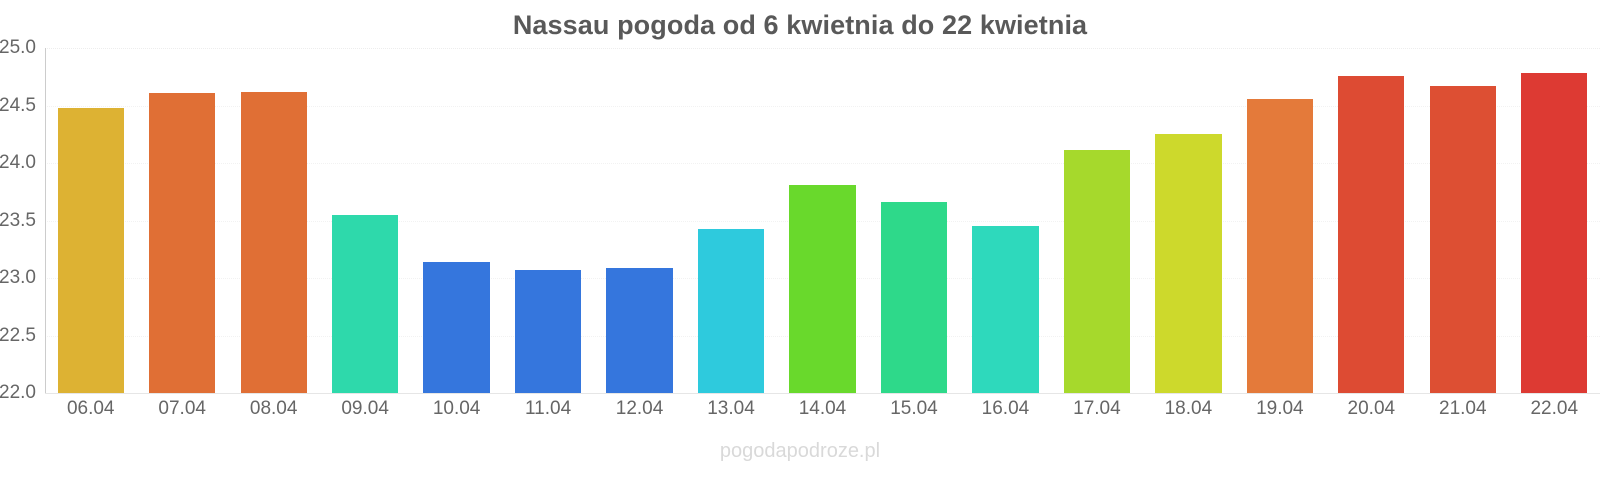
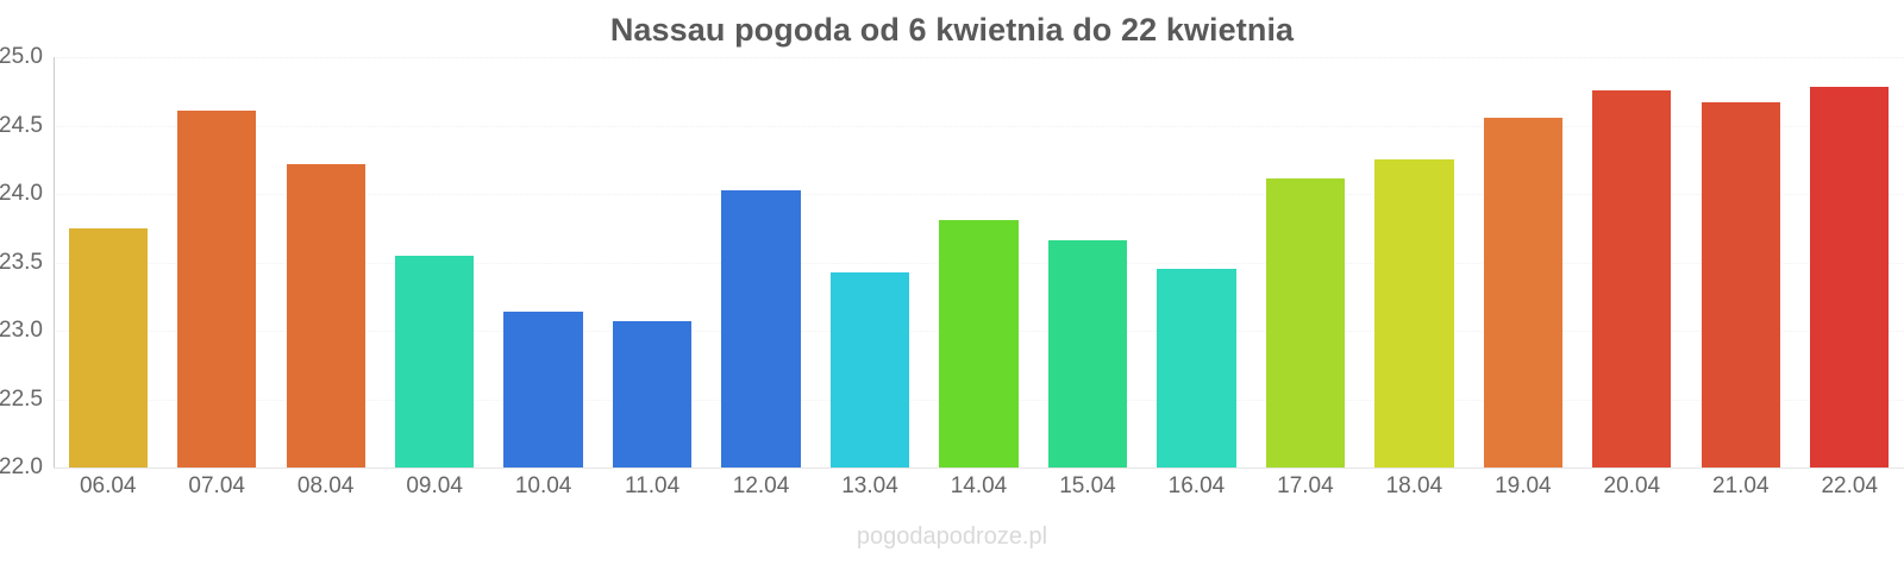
06.04: 24.48 -> 23.75
08.04: 24.62 -> 24.22
12.04: 23.09 -> 24.03
